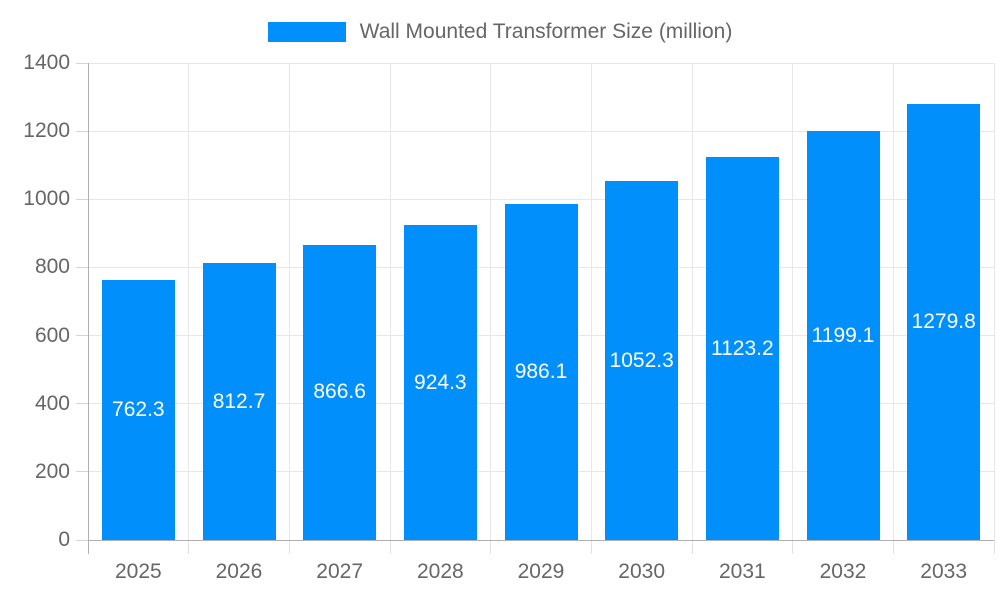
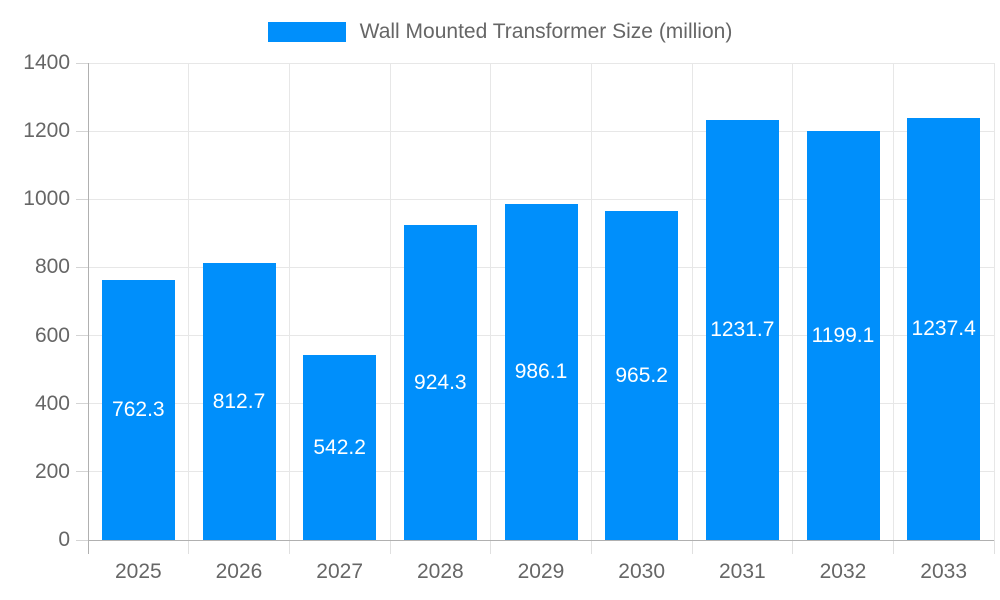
2027: 866.6 -> 542.2
2030: 1052.3 -> 965.2
2031: 1123.2 -> 1231.7
2033: 1279.8 -> 1237.4
